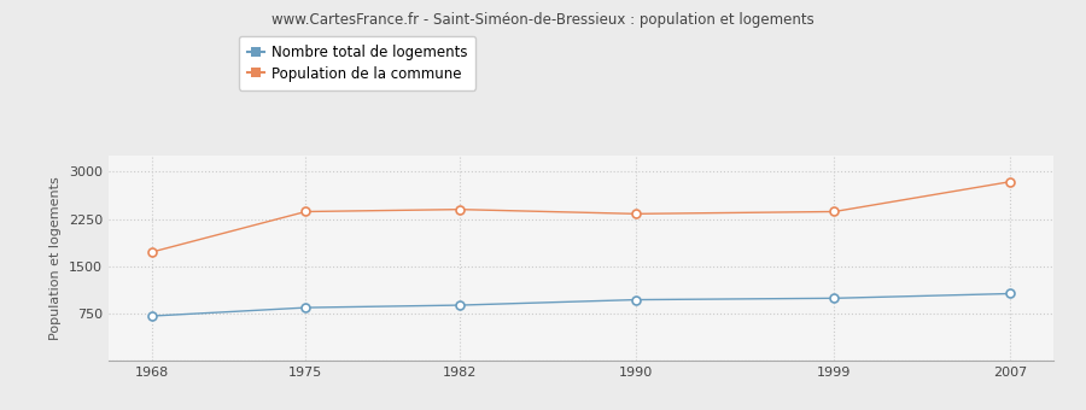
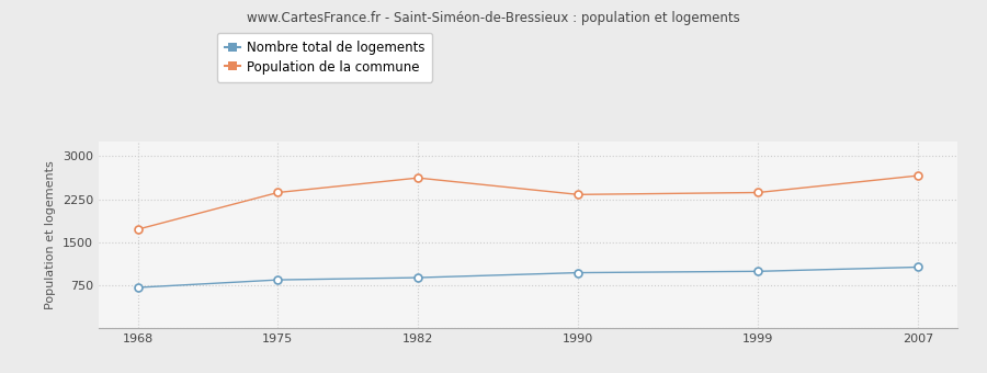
Population de la commune/1982: 2400 -> 2620
Population de la commune/2007: 2840 -> 2660
